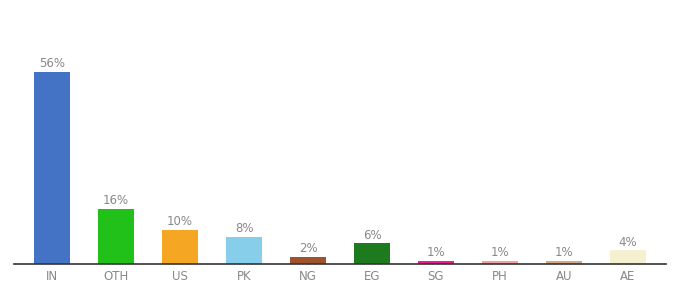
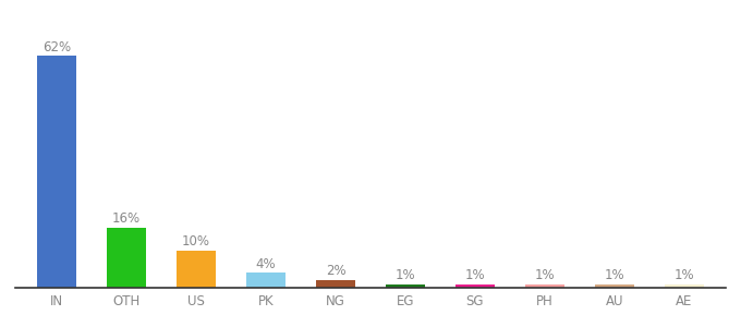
IN: 56% -> 62%
PK: 8% -> 4%
EG: 6% -> 1%
AE: 4% -> 1%
